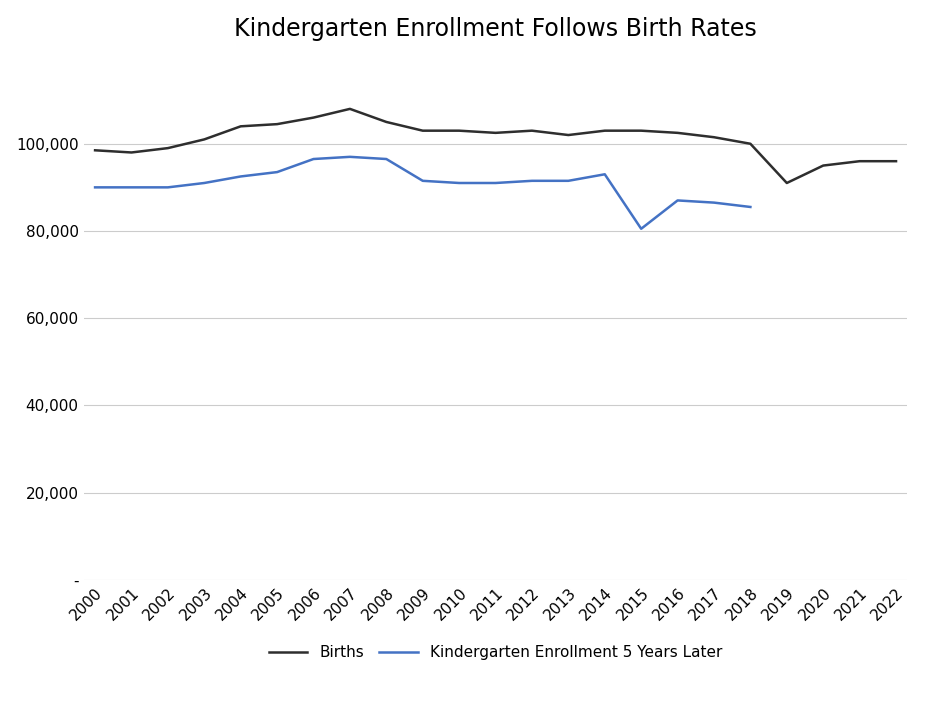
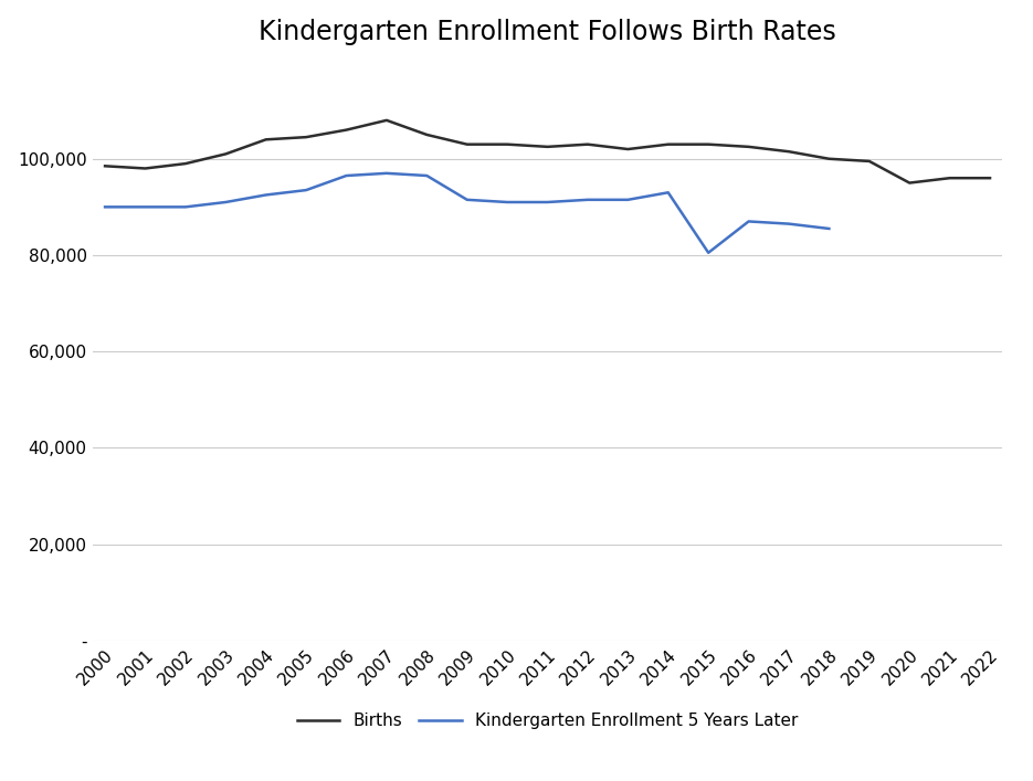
Births/2019: 91,000 -> 99,500
